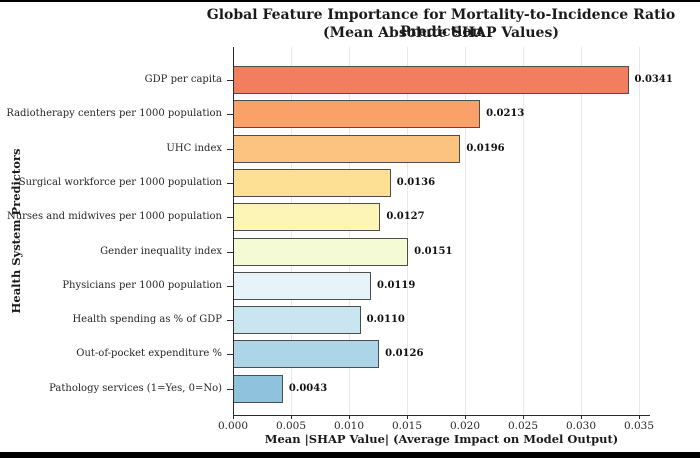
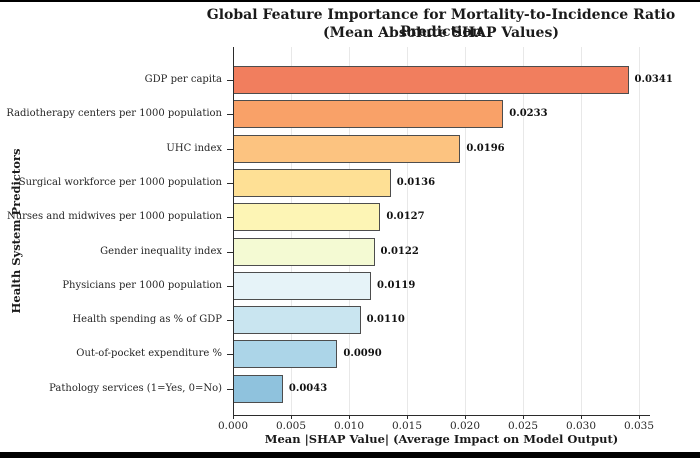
Radiotherapy centers per 1000 population: 0.0213 -> 0.0233
Gender inequality index: 0.0151 -> 0.0122
Out-of-pocket expenditure %: 0.0126 -> 0.0090
